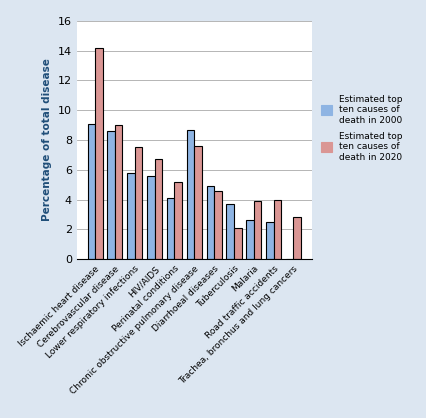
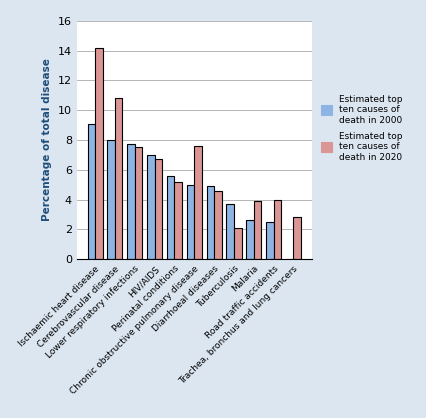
Estimated top ten causes of death in 2000/Cerebrovascular disease: 8.6 -> 8.0
Estimated top ten causes of death in 2020/Cerebrovascular disease: 9.0 -> 10.8
Estimated top ten causes of death in 2000/Lower respiratory infections: 5.8 -> 7.7
Estimated top ten causes of death in 2000/HIV/AIDS: 5.6 -> 7.0
Estimated top ten causes of death in 2000/Perinatal conditions: 4.1 -> 5.6
Estimated top ten causes of death in 2000/Chronic obstructive pulmonary disease: 8.7 -> 5.0
